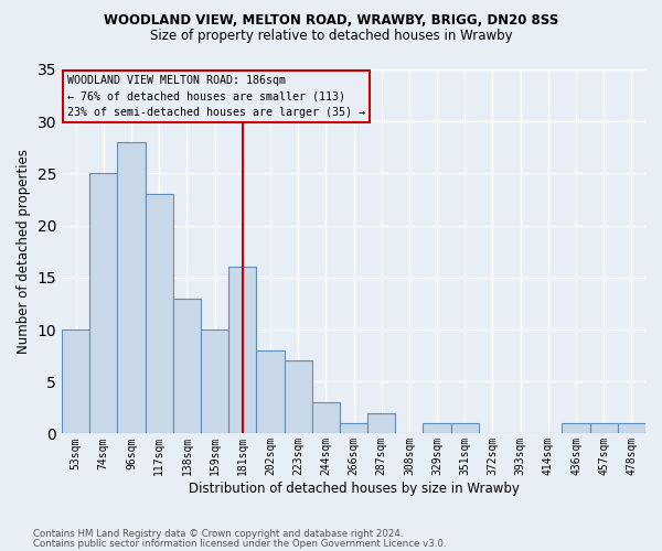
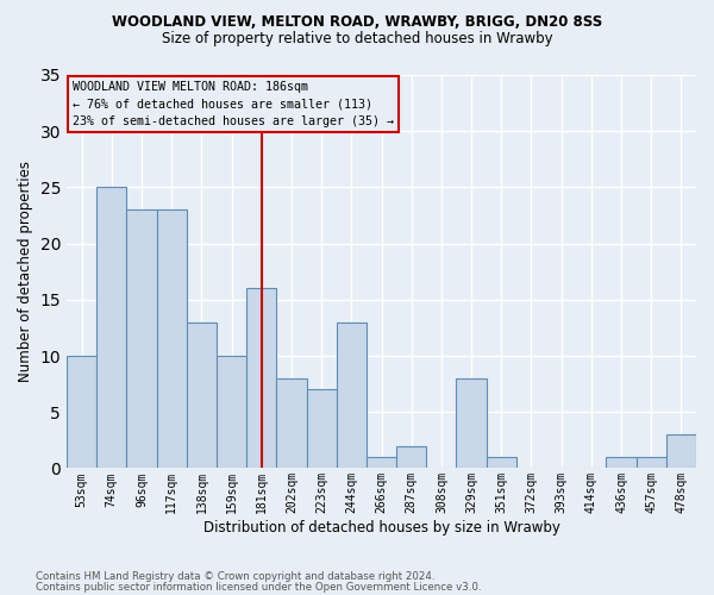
96sqm: 28 -> 23
244sqm: 3 -> 13
329sqm: 1 -> 8
478sqm: 1 -> 3
